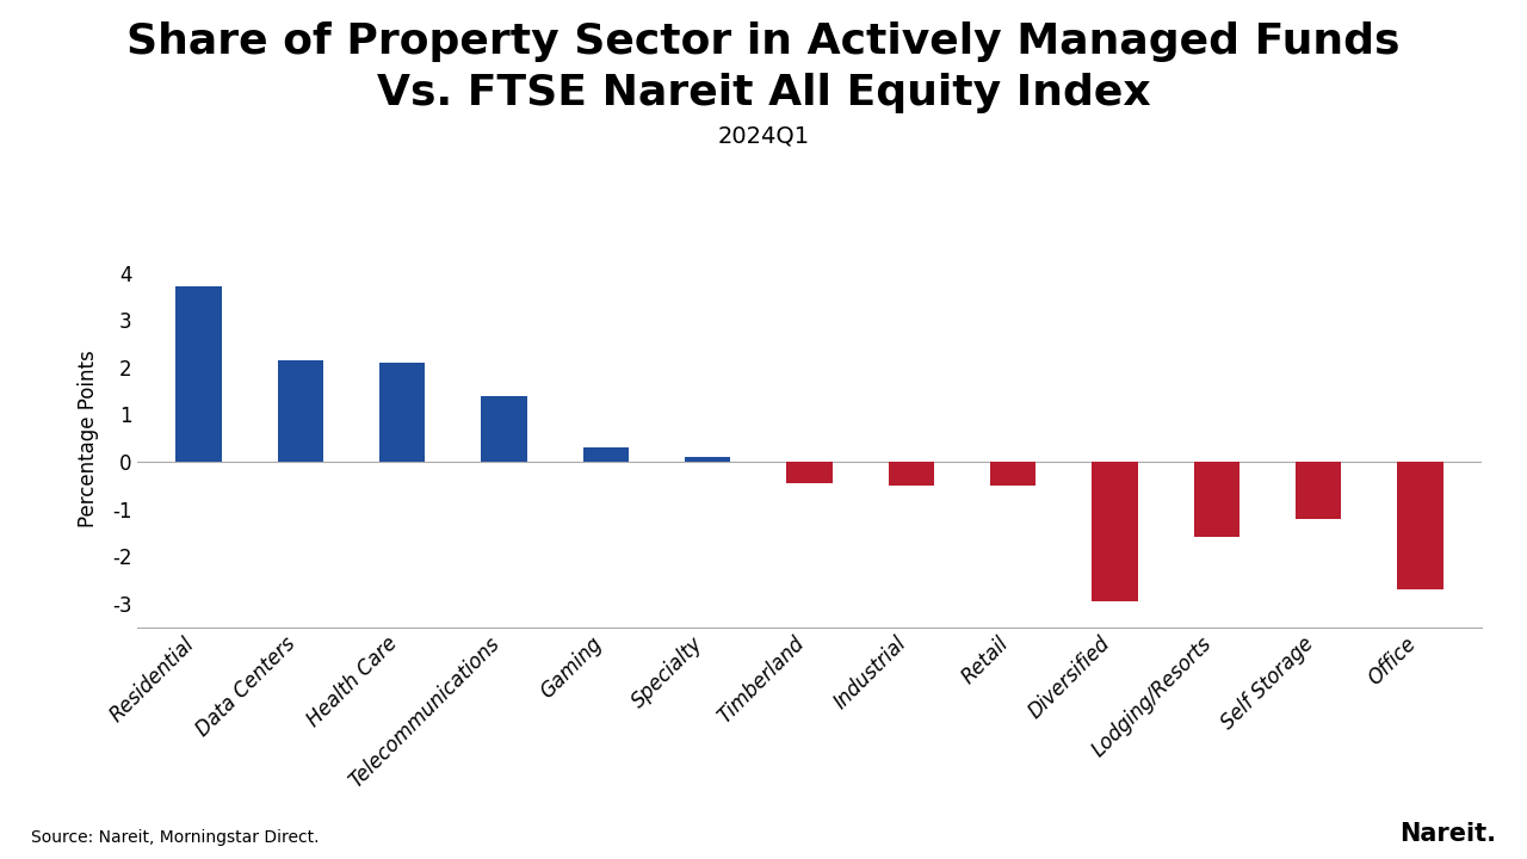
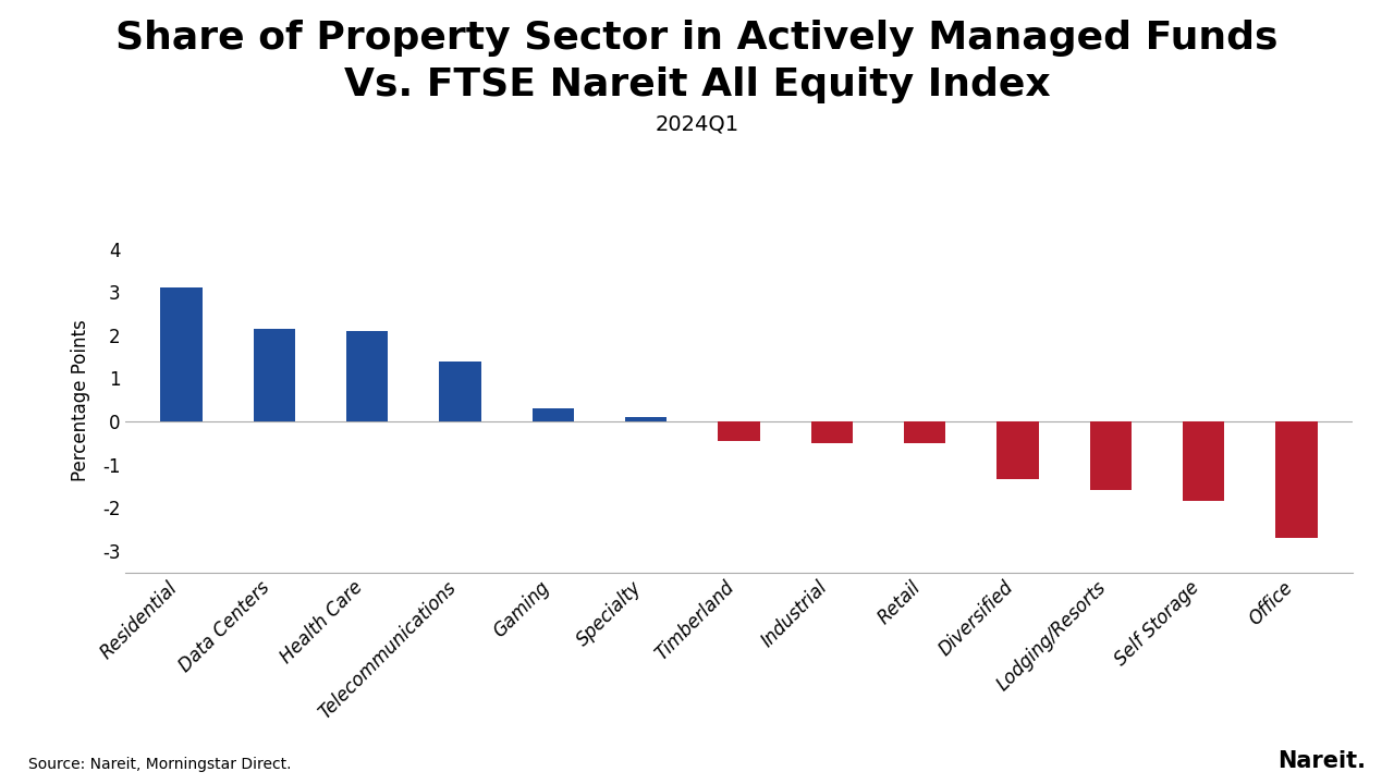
Residential: 3.70 -> 3.10
Diversified: -2.95 -> -1.35
Self Storage: -1.20 -> -1.85
